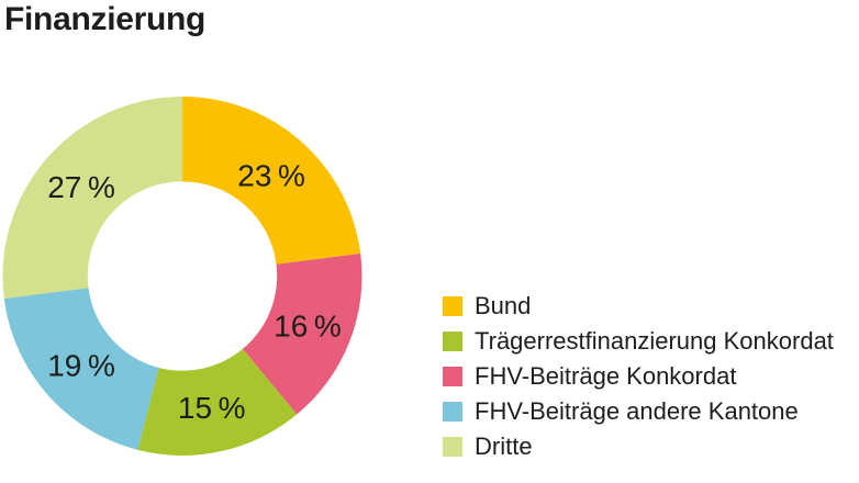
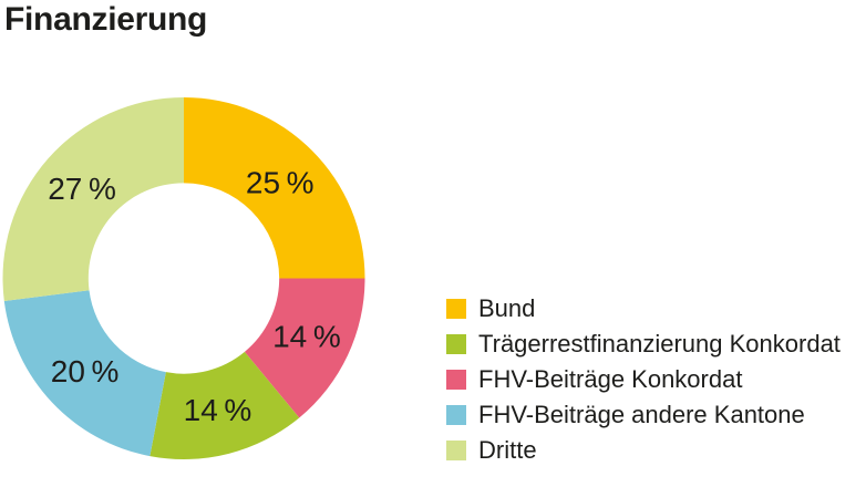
Bund: 23 -> 25
FHV-Beiträge Konkordat: 16 -> 14
Trägerrestfinanzierung Konkordat: 15 -> 14
FHV-Beiträge andere Kantone: 19 -> 20
